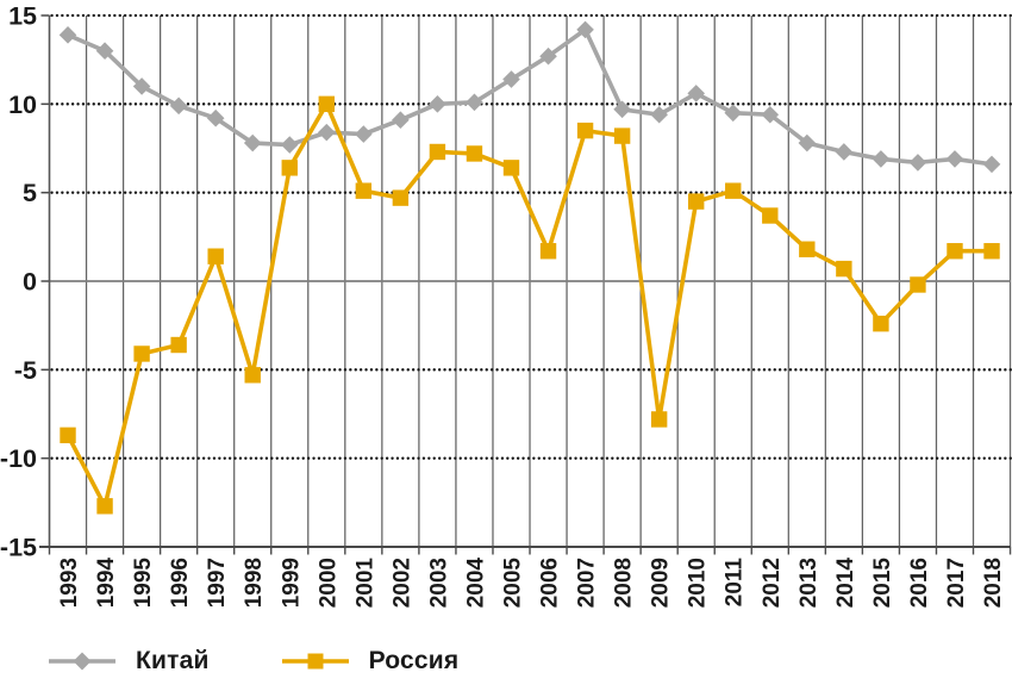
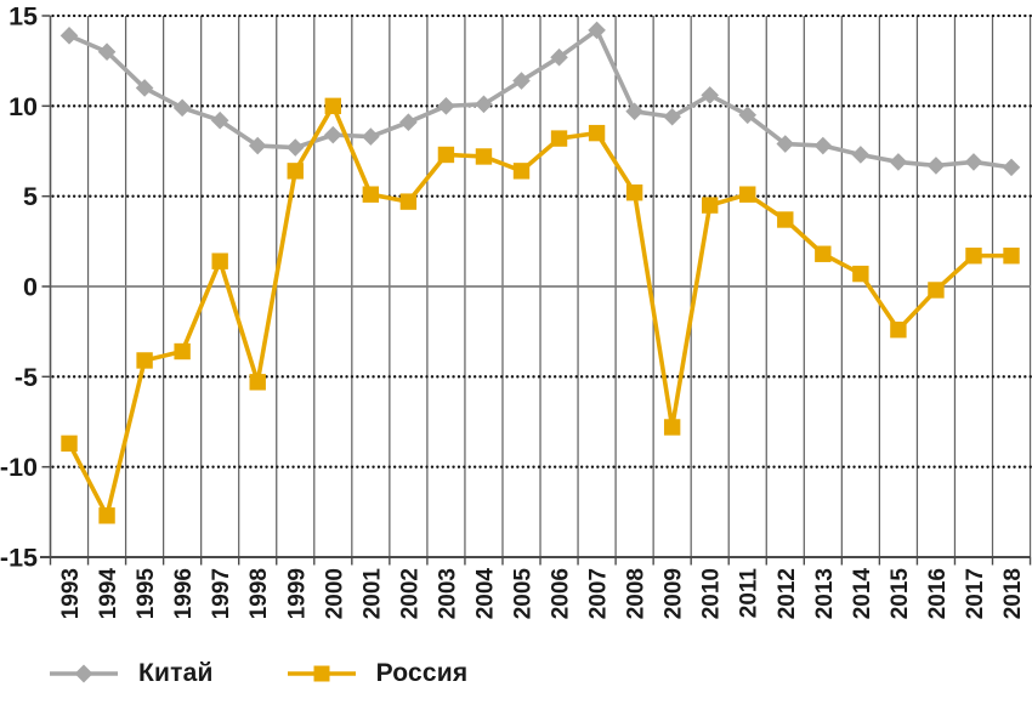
Россия/2006: 1.7 -> 8.2
Россия/2008: 8.2 -> 5.2
Китай/2012: 9.4 -> 7.9
